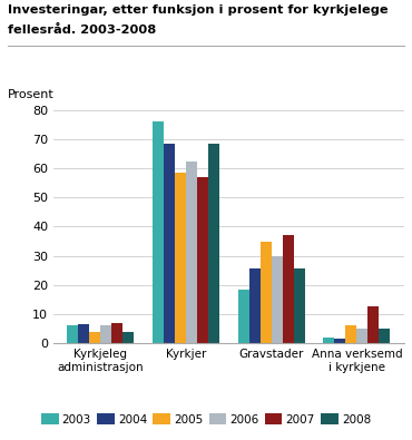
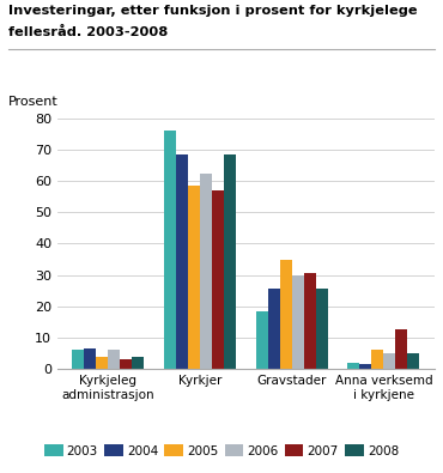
2007/Kyrkjeleg administrasjon: 7.0 -> 3.0
2007/Gravstader: 37.0 -> 30.5
